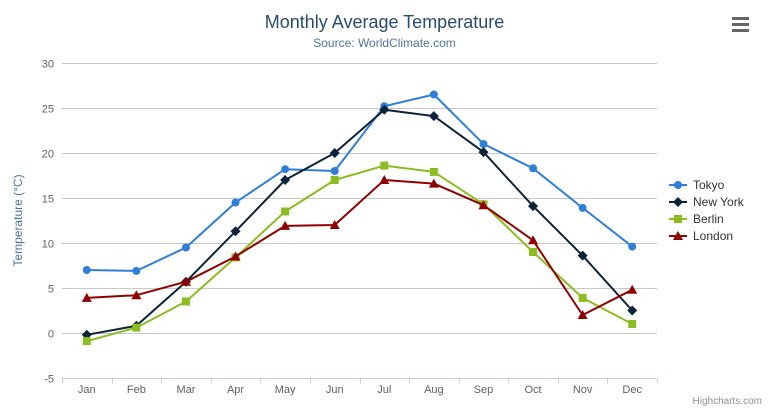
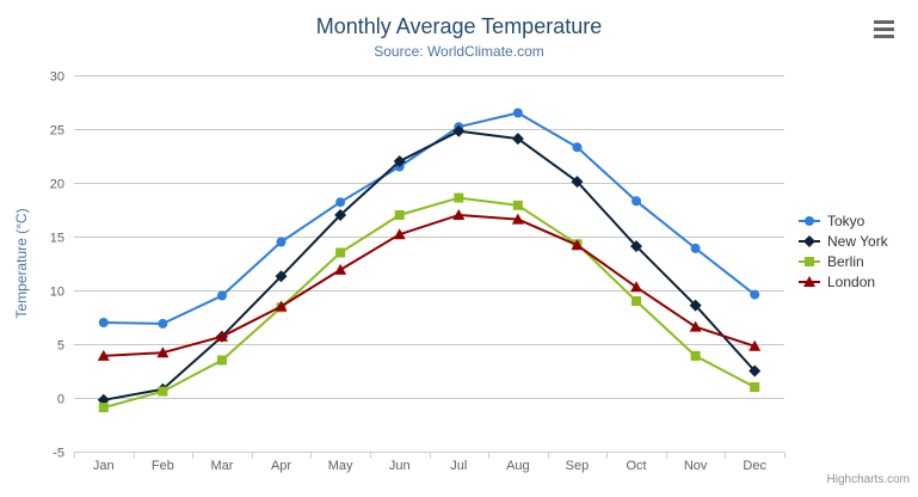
Tokyo/Jun: 18 -> 22
New York/Jun: 20 -> 22
London/Jun: 12 -> 15
Tokyo/Sep: 21 -> 23
London/Nov: 2 -> 7
